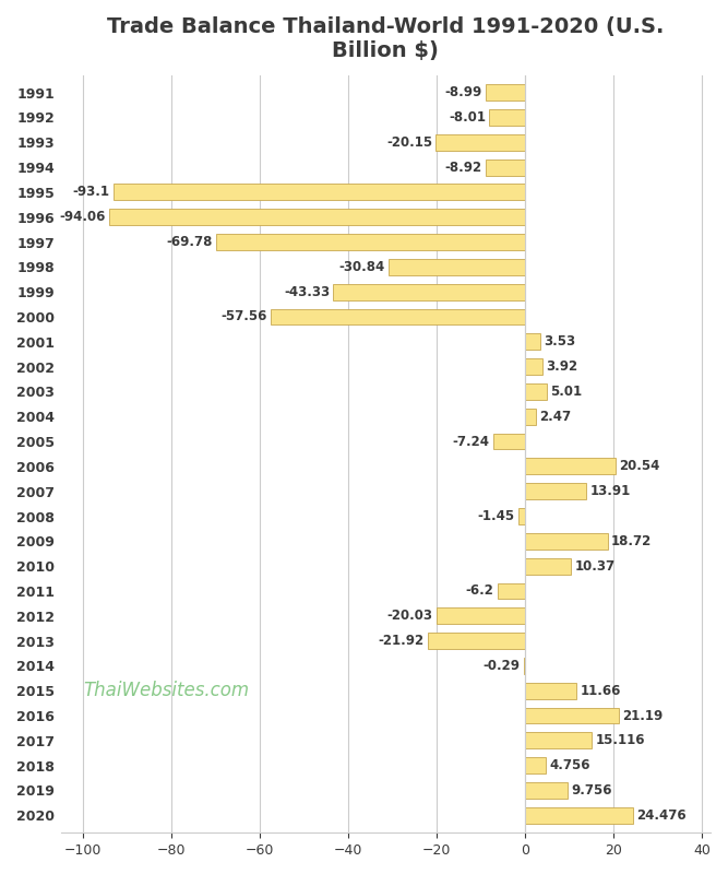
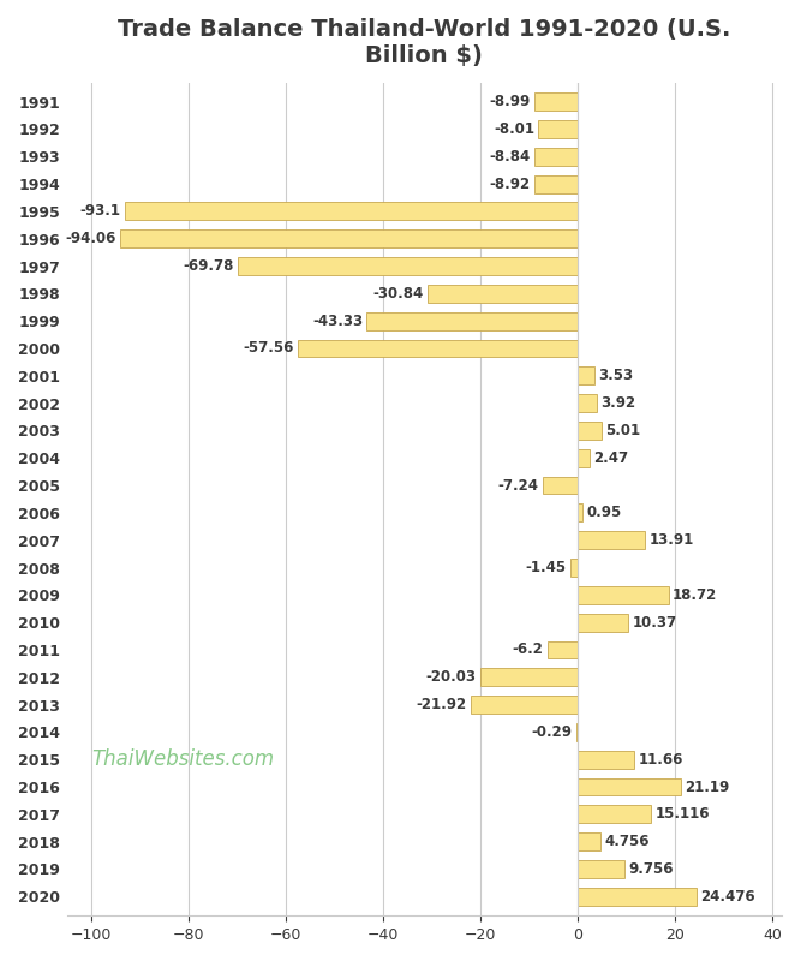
1993: -20.15 -> -8.84
2006: 20.54 -> 0.95
